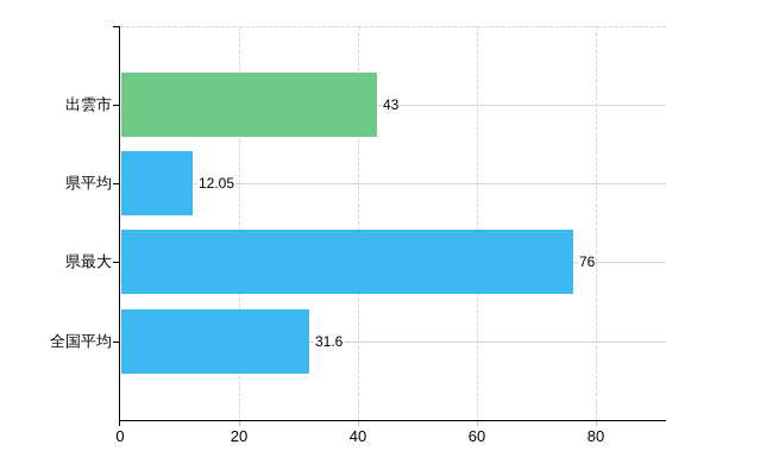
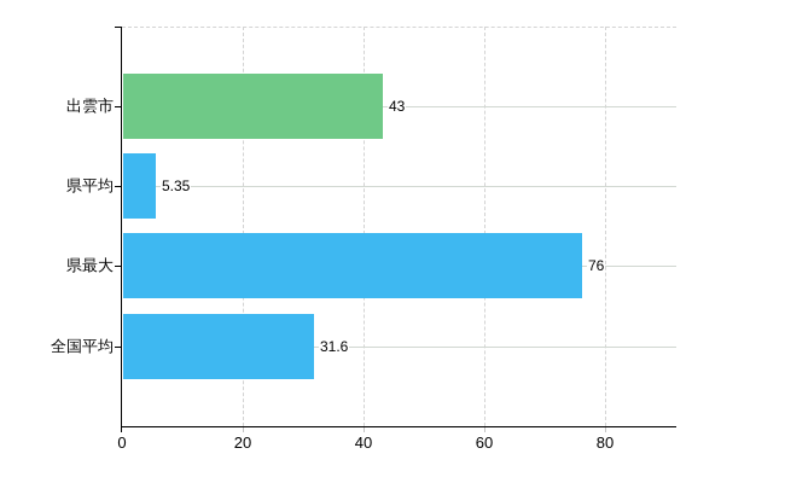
県平均: 12.05 -> 5.35
